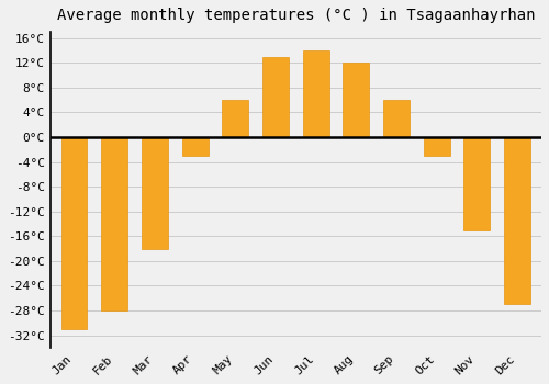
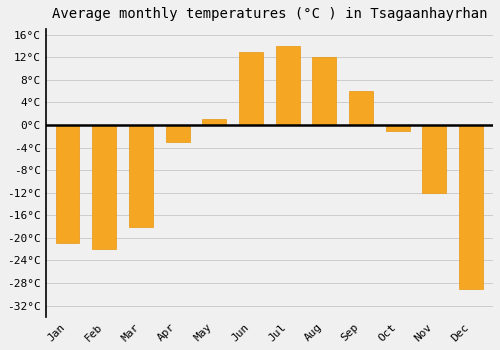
Jan: -31°C -> -21°C
Feb: -28°C -> -22°C
May: 6°C -> 1°C
Oct: -3°C -> -1°C
Nov: -15°C -> -12°C
Dec: -27°C -> -29°C
